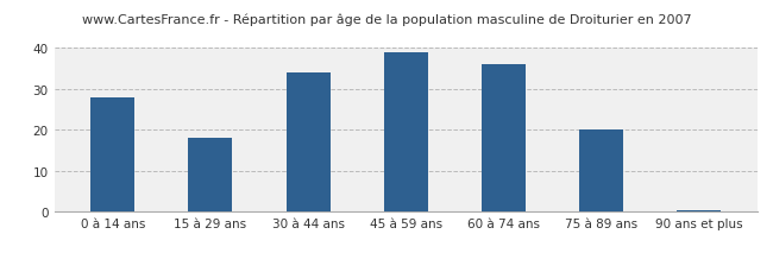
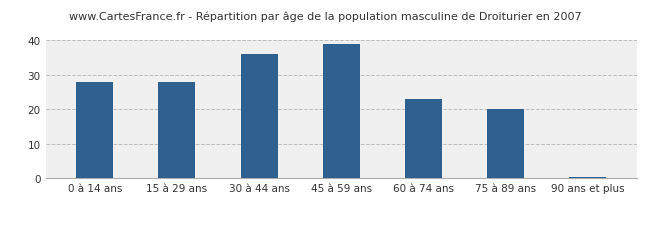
15 à 29 ans: 18.0 -> 28.0
30 à 44 ans: 34.0 -> 36.0
60 à 74 ans: 36.0 -> 23.0
